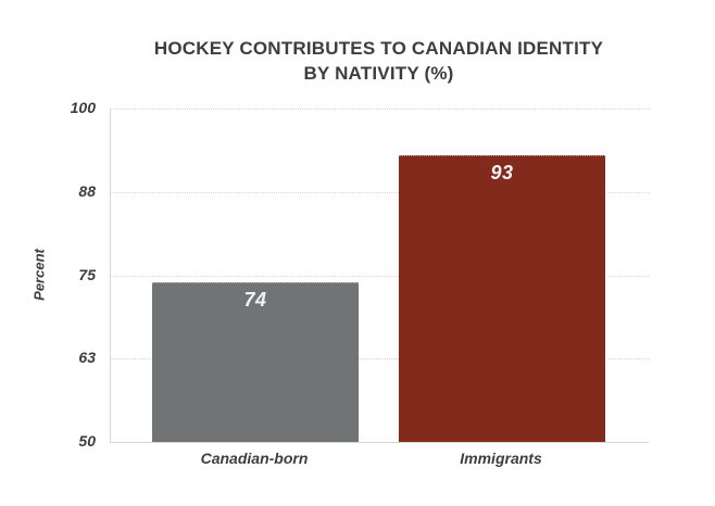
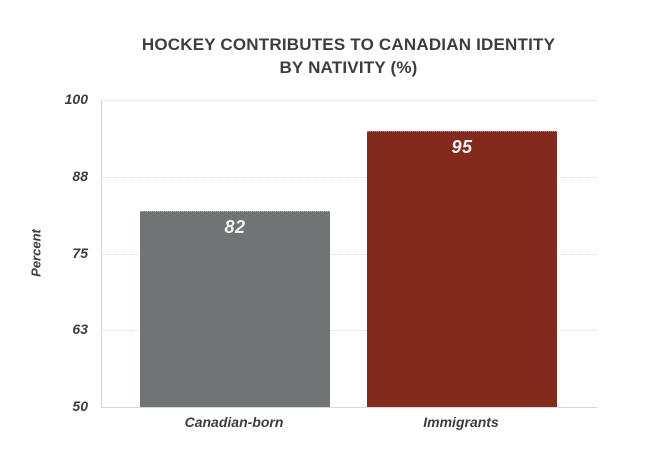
Canadian-born: 74 -> 82
Immigrants: 93 -> 95
